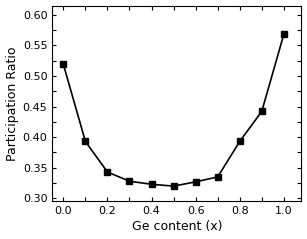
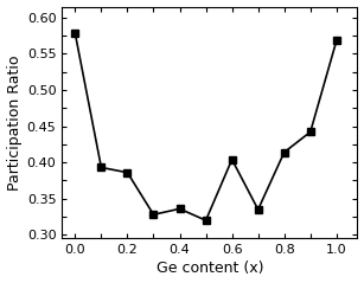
0.0: 0.519 -> 0.578
0.2: 0.343 -> 0.386
0.4: 0.323 -> 0.336
0.6: 0.327 -> 0.404
0.8: 0.393 -> 0.414
